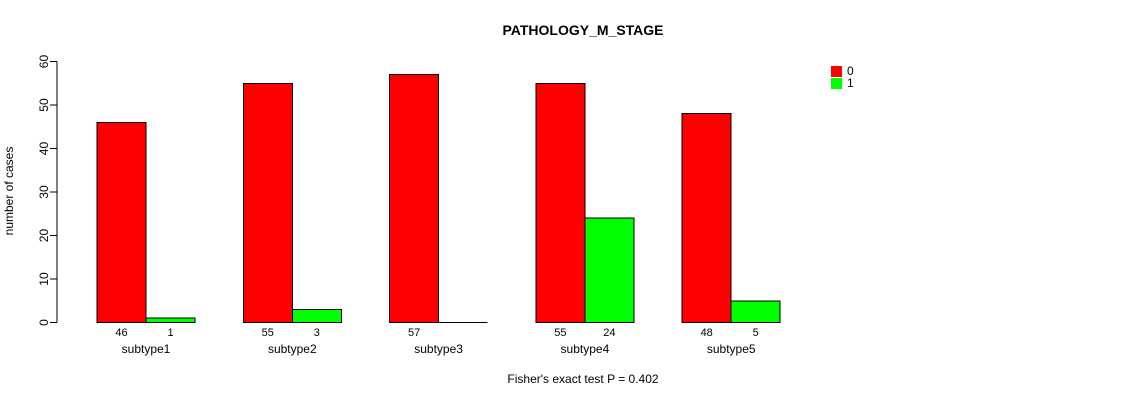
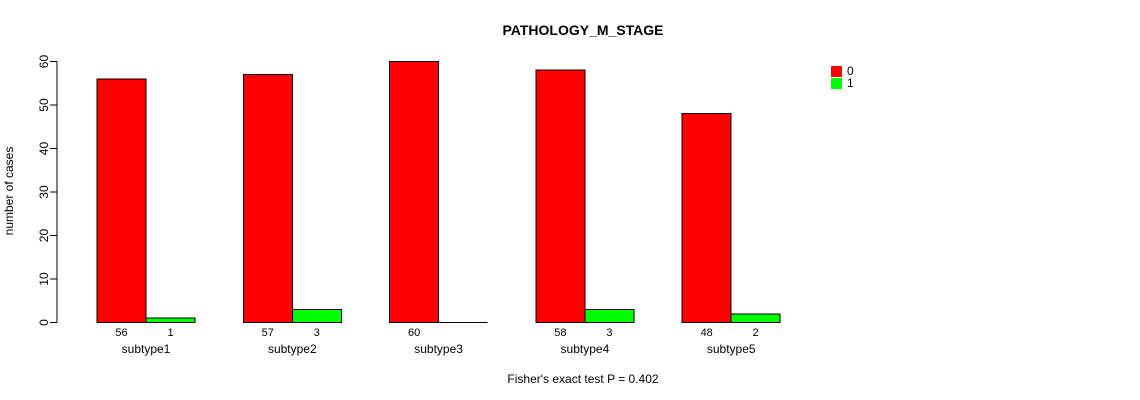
0/subtype1: 46 -> 56
0/subtype2: 55 -> 57
0/subtype3: 57 -> 60
0/subtype4: 55 -> 58
1/subtype4: 24 -> 3
1/subtype5: 5 -> 2
